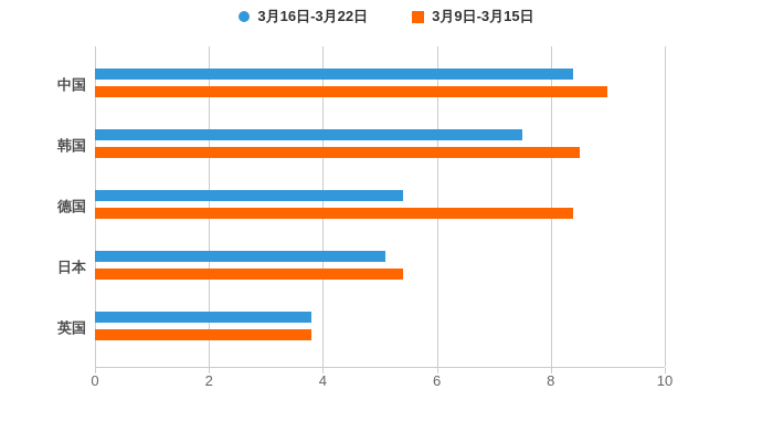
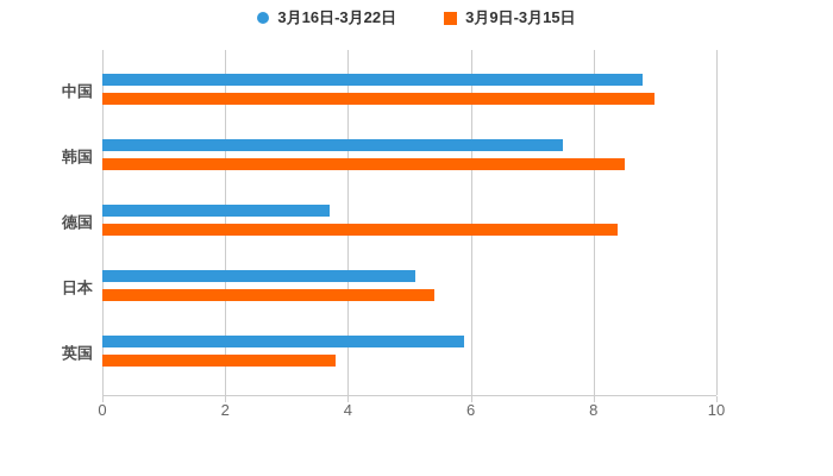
3月16日-3月22日/中国: 8.4 -> 8.8
3月16日-3月22日/德国: 5.4 -> 3.7
3月16日-3月22日/英国: 3.8 -> 5.9
